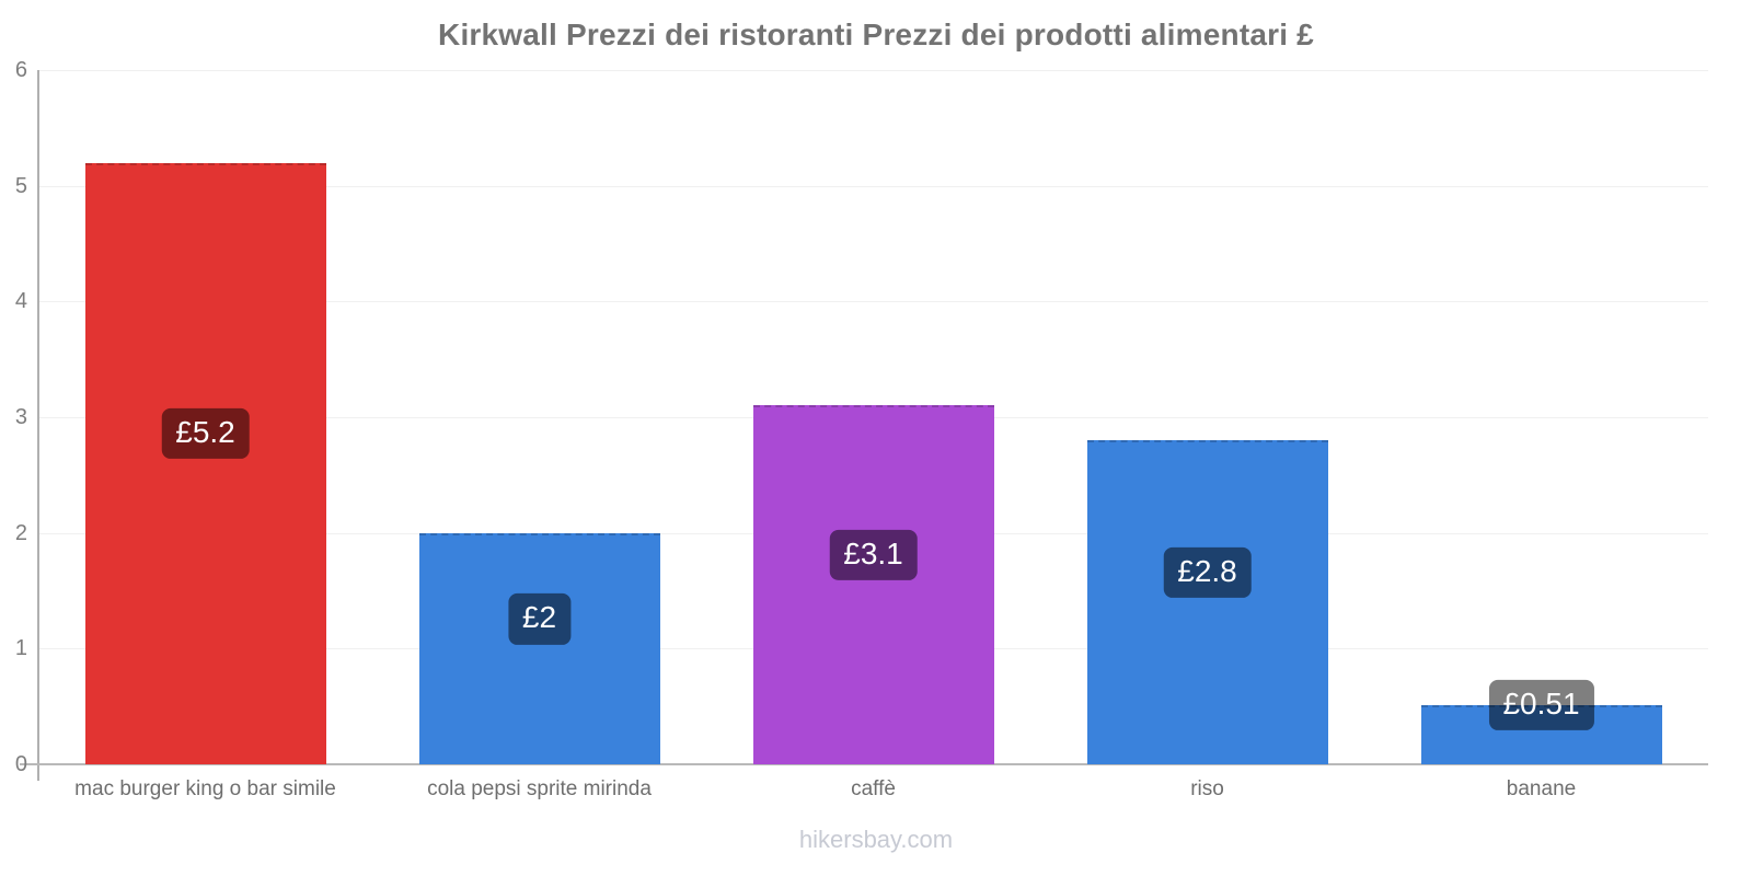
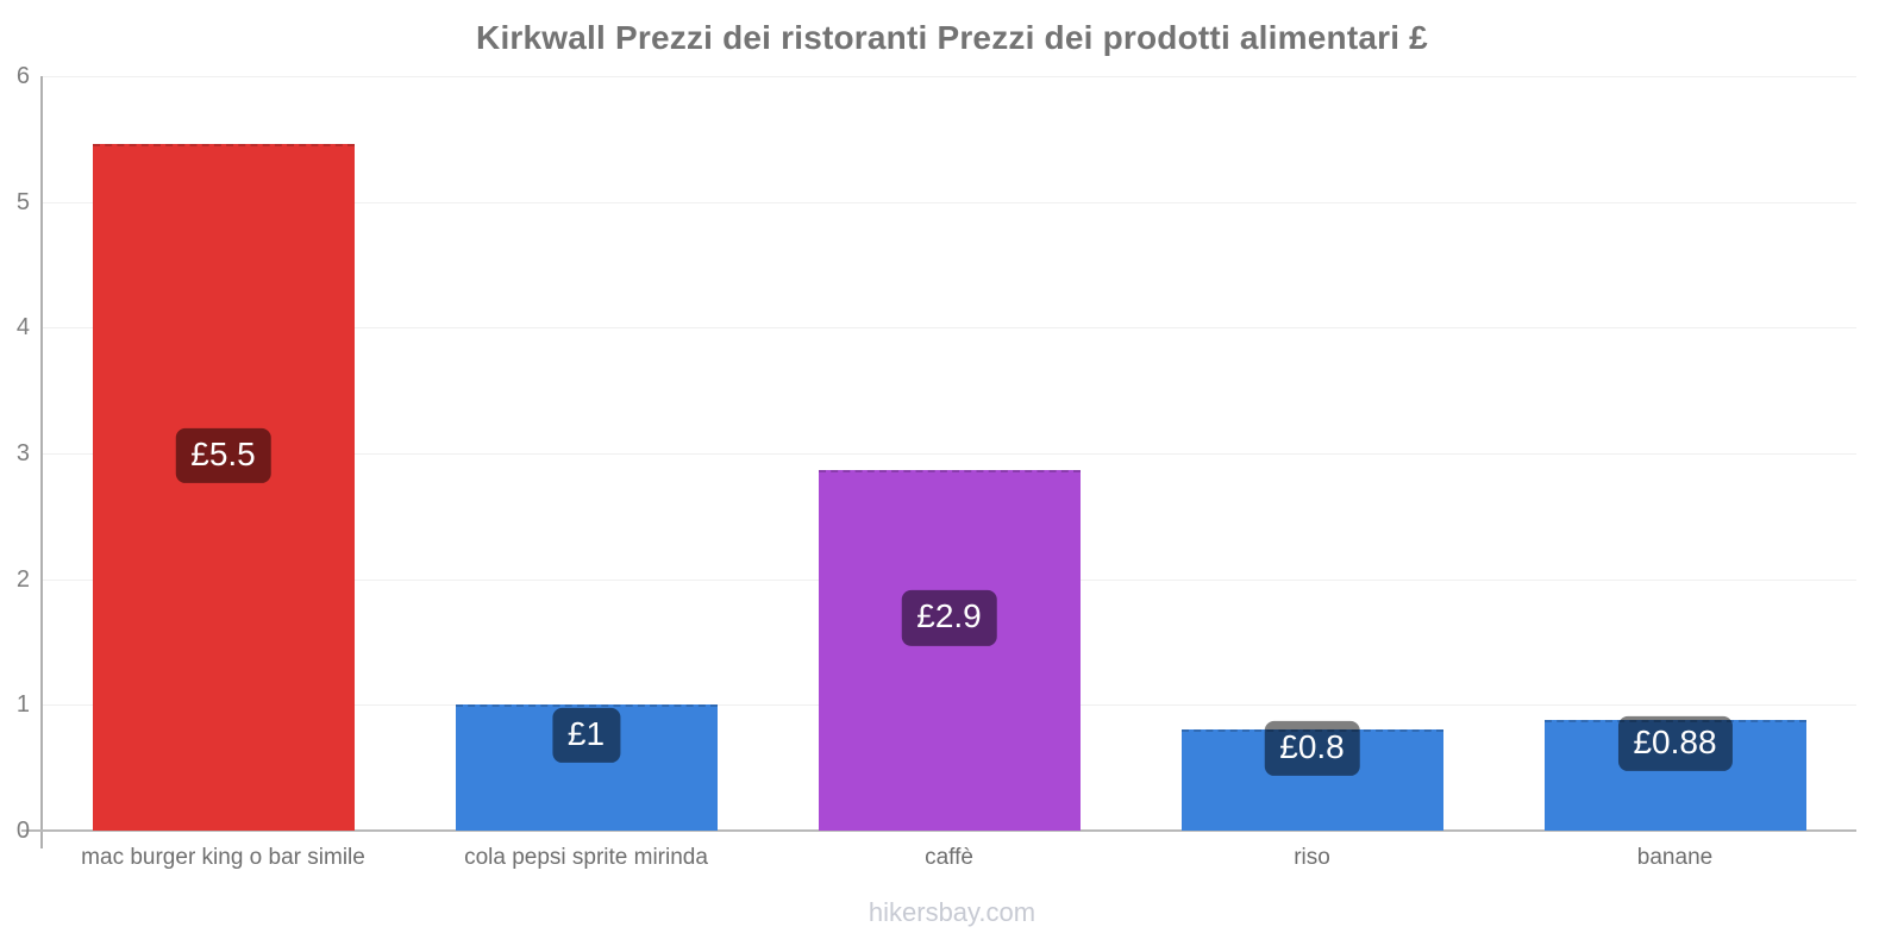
mac burger king o bar simile: £5.2 -> £5.5
cola pepsi sprite mirinda: £2 -> £1
caffè: £3.1 -> £2.9
riso: £2.8 -> £0.8
banane: £0.51 -> £0.88
